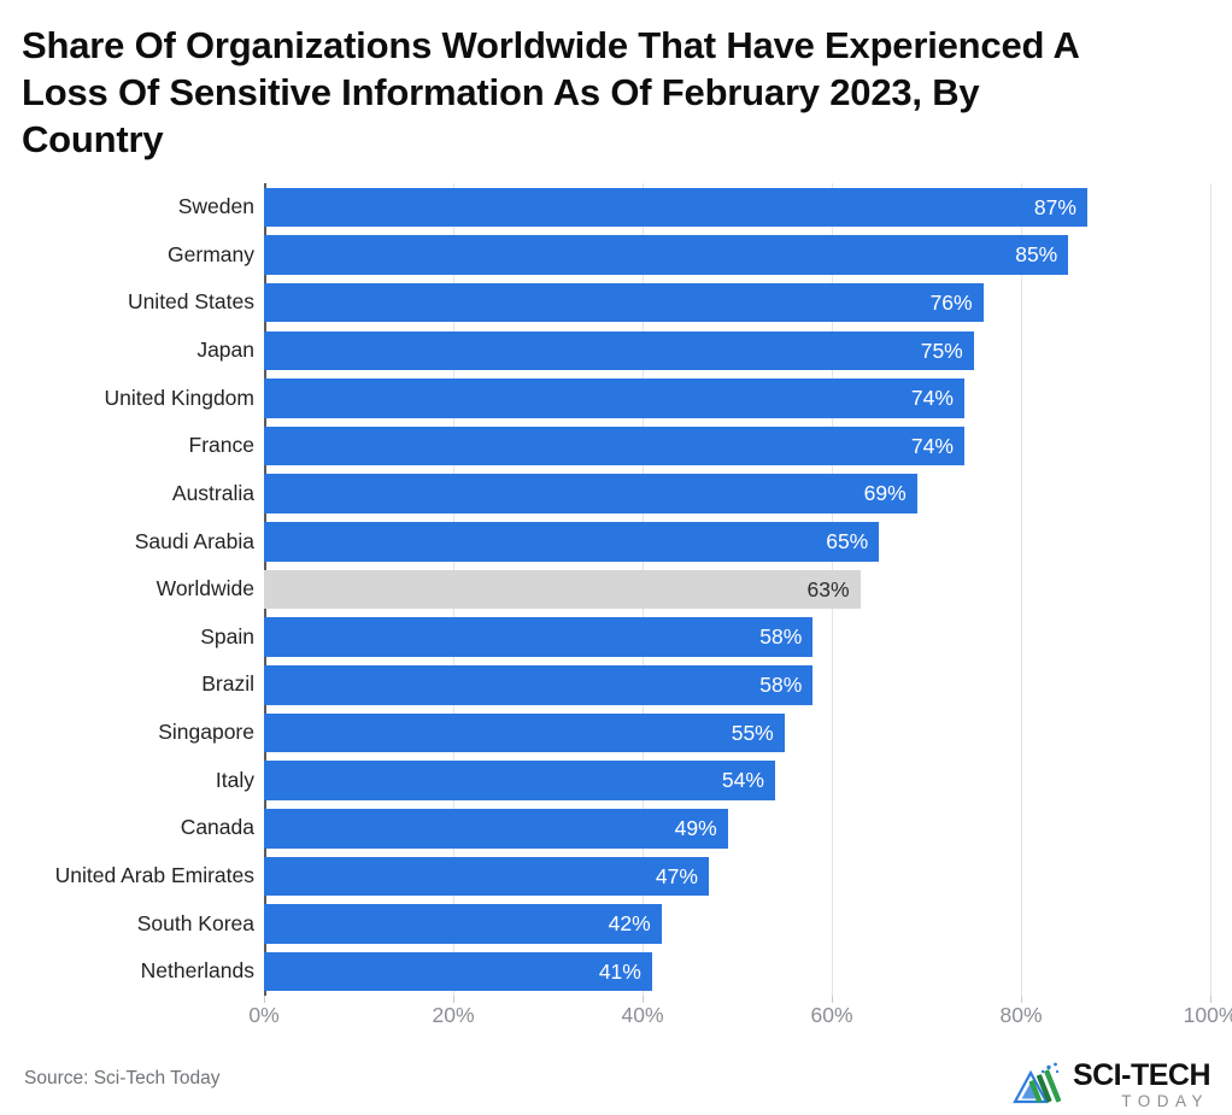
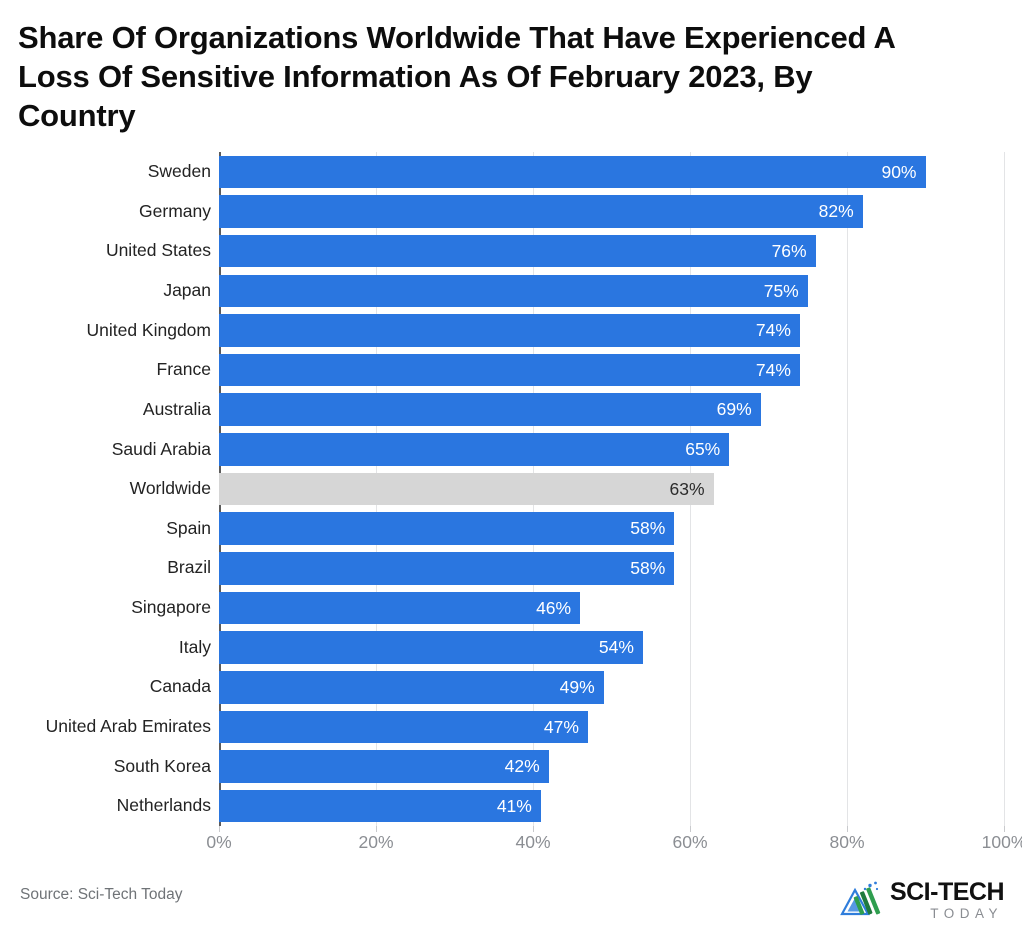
Sweden: 87% -> 90%
Germany: 85% -> 82%
Singapore: 55% -> 46%
